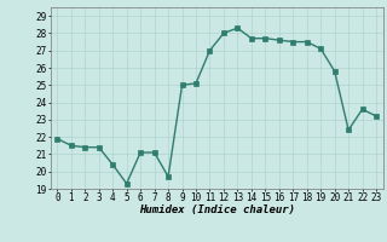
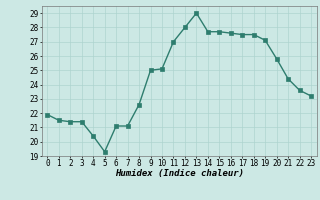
8: 19.7 -> 22.6
13: 28.3 -> 29.0
21: 22.4 -> 24.4
